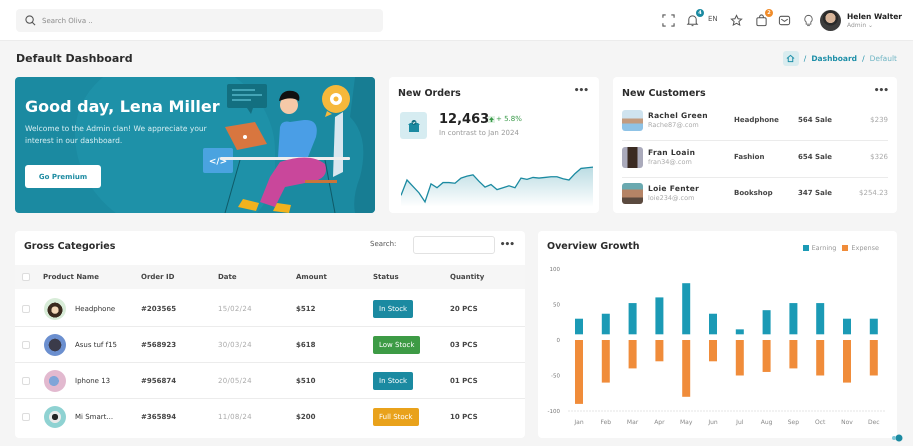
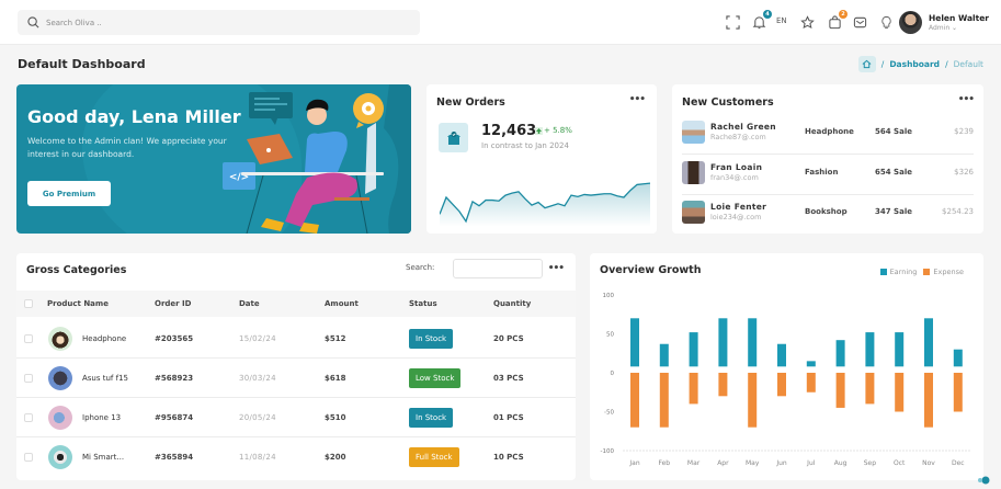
Earning/Jan: 30 -> 70
Expense/Jan: -90 -> -70
Expense/Feb: -60 -> -70
Earning/Apr: 60 -> 70
Earning/May: 80 -> 70
Expense/May: -80 -> -70
Expense/Jul: -50 -> -20
Earning/Nov: 30 -> 70
Expense/Nov: -60 -> -70
